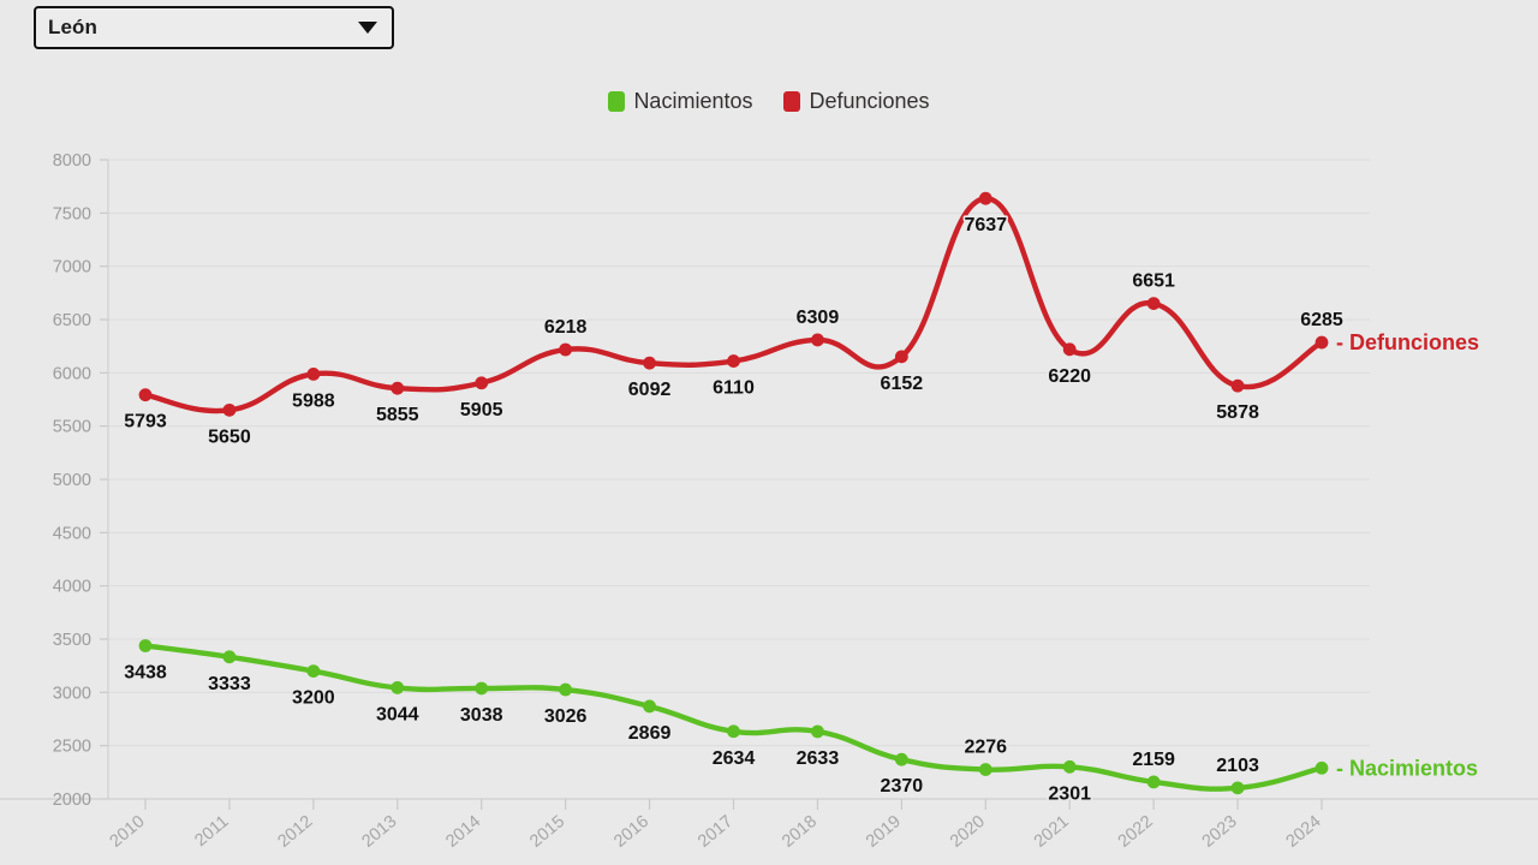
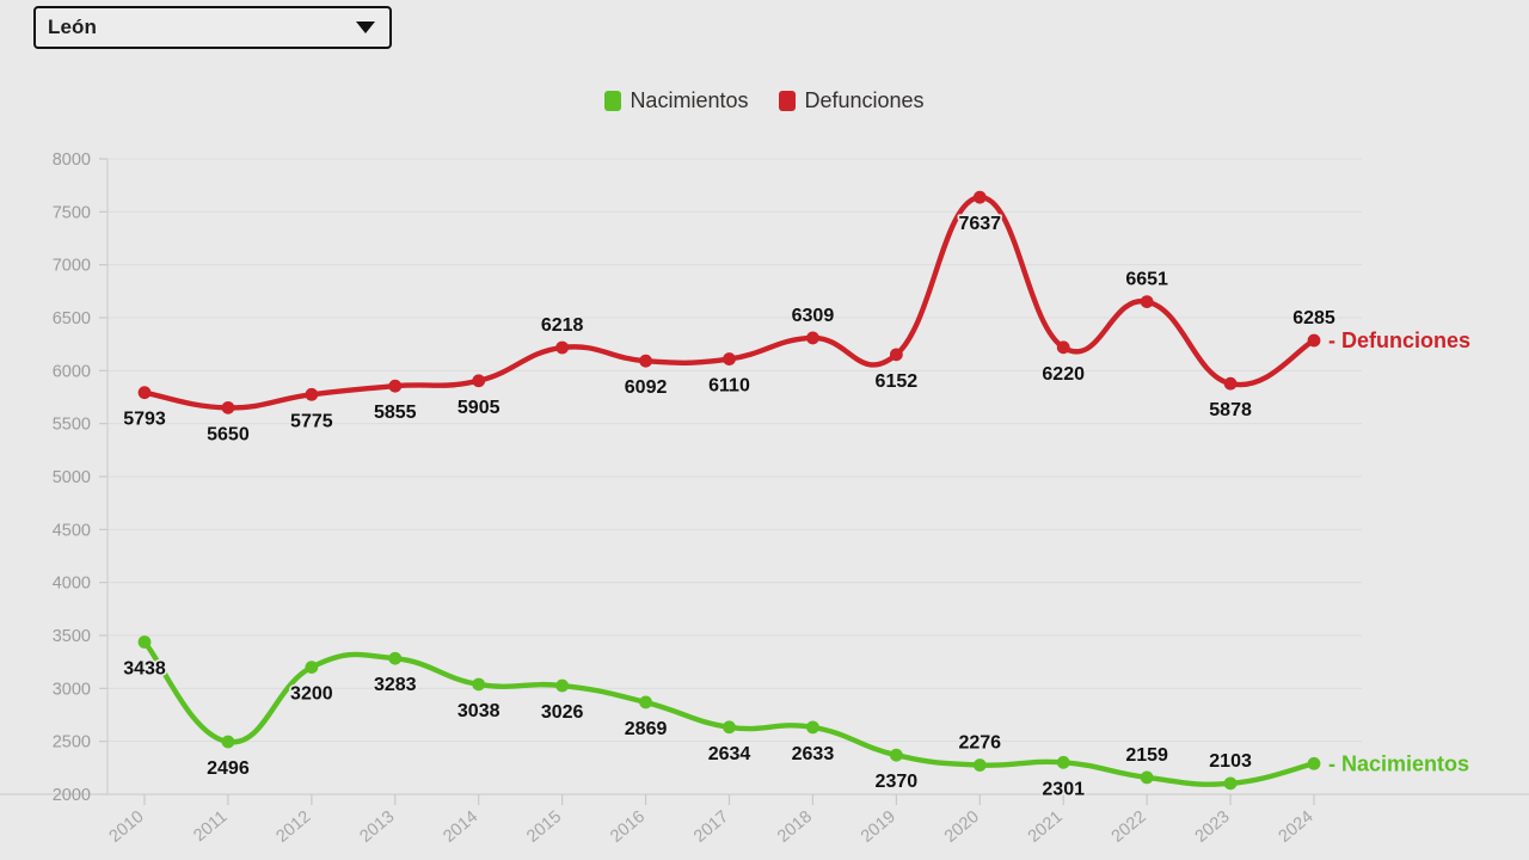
Nacimientos/2011: 3333 -> 2496
Defunciones/2012: 5988 -> 5775
Nacimientos/2013: 3044 -> 3283
